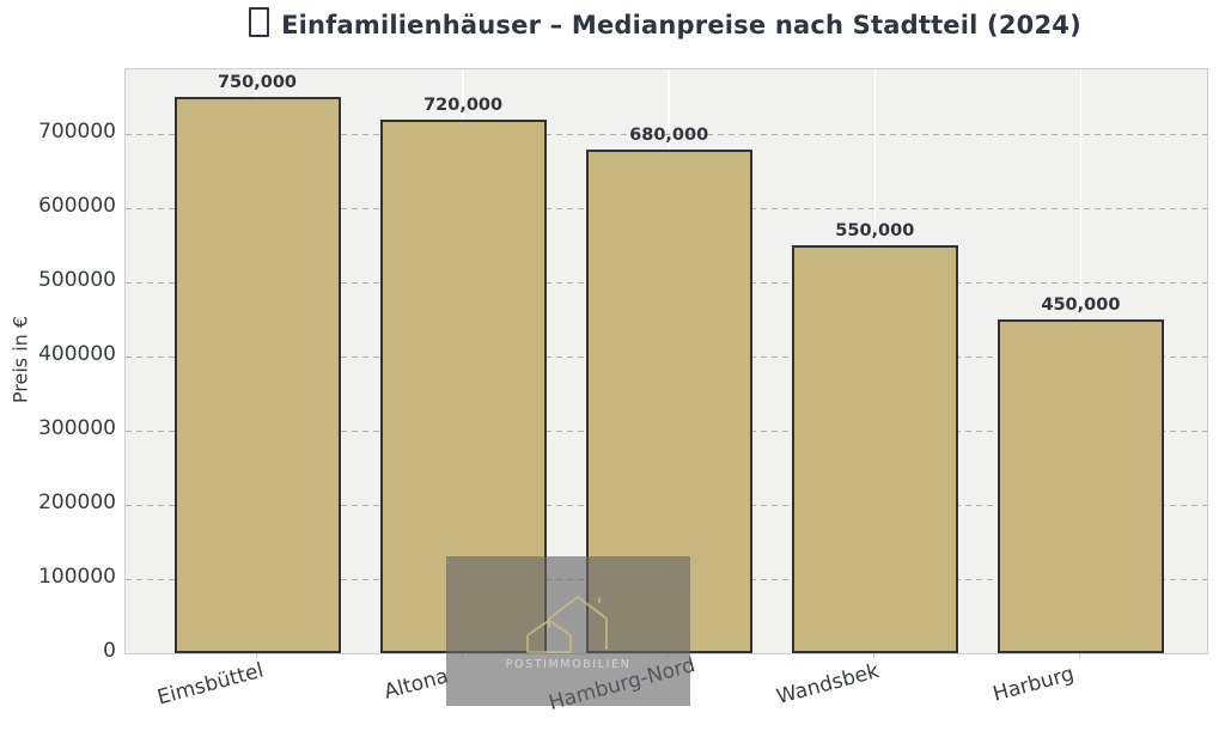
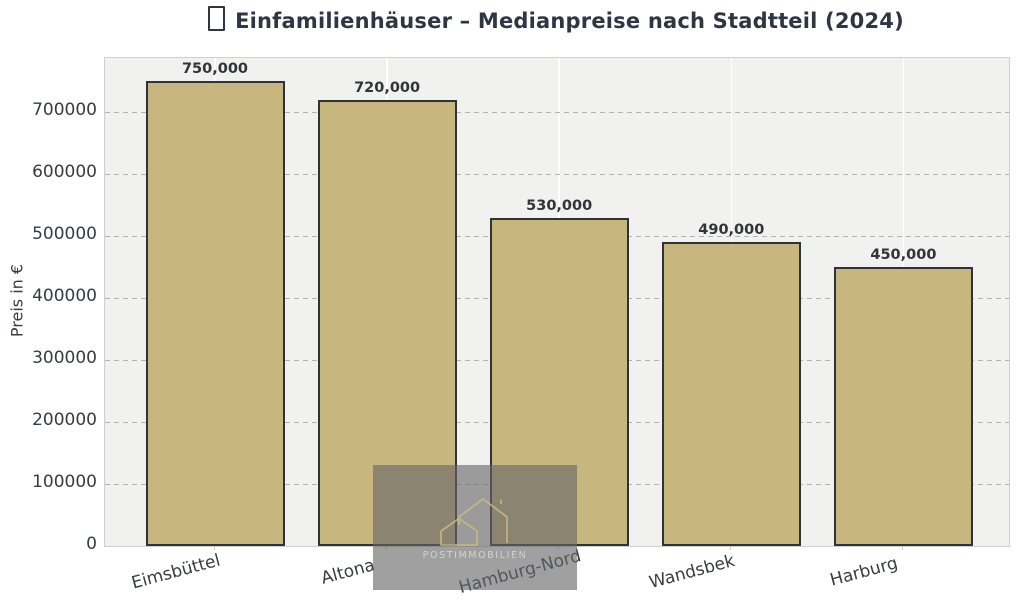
Hamburg-Nord: 680,000 -> 530,000
Wandsbek: 550,000 -> 490,000
